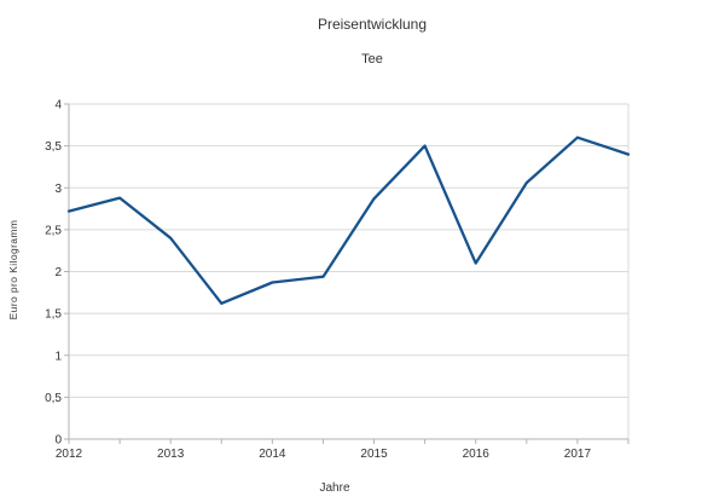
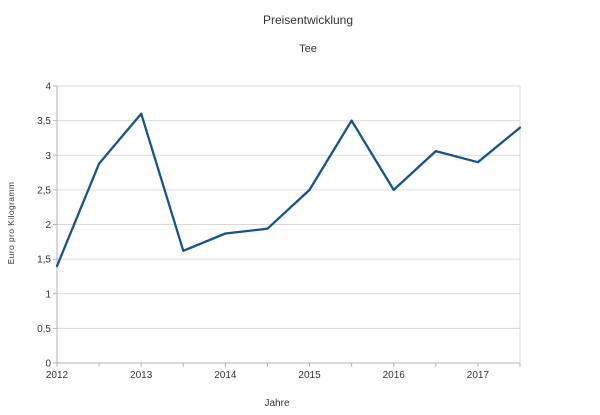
2012: 2.7 -> 1.4
2013: 2.4 -> 3.6
2015: 2.9 -> 2.5
2016: 2.1 -> 2.5
2017: 3.6 -> 2.9
